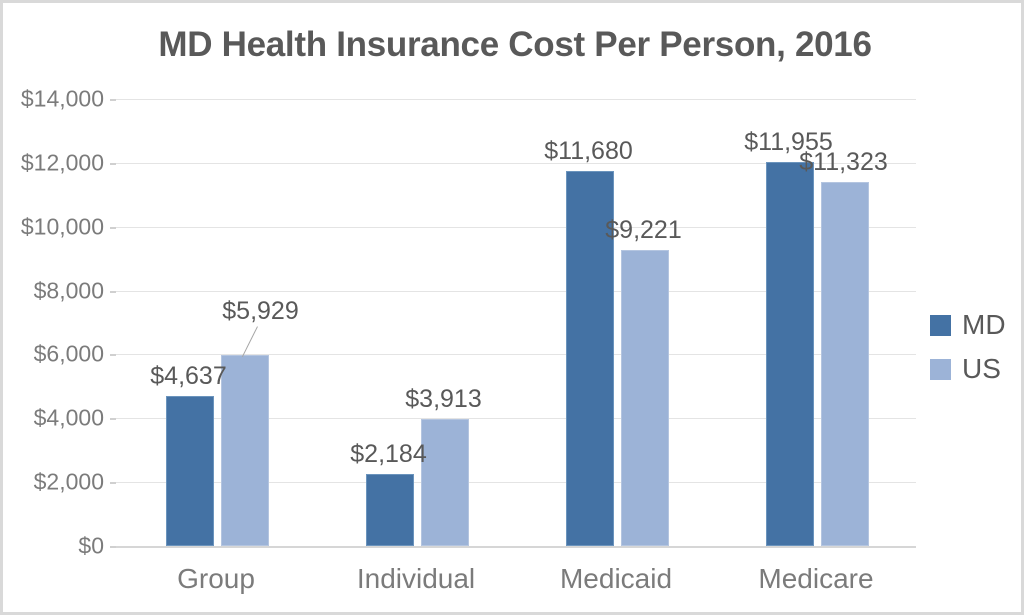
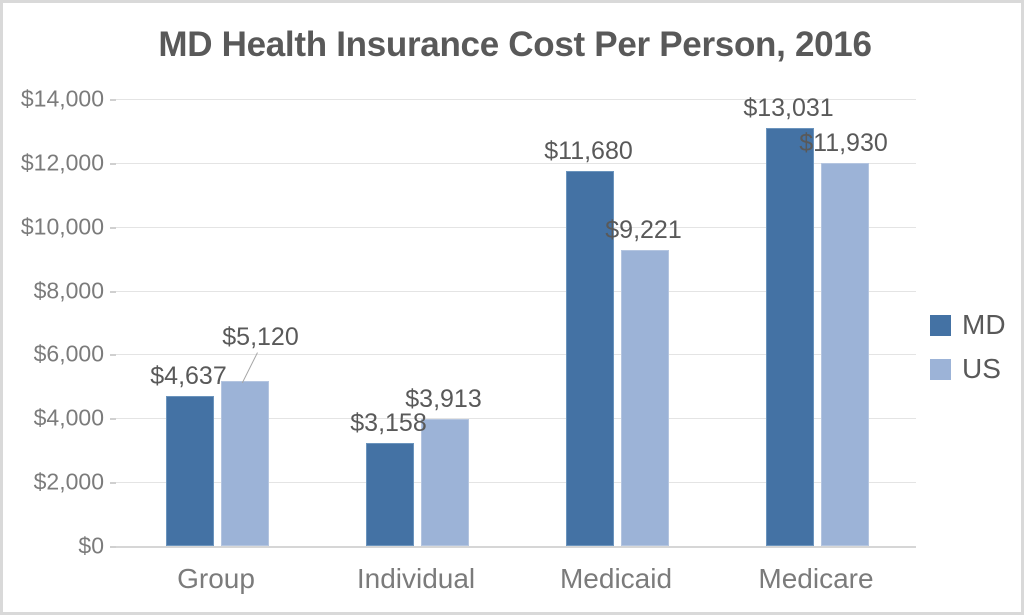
US/Group: $5,929 -> $5,120
MD/Individual: $2,184 -> $3,158
MD/Medicare: $11,955 -> $13,031
US/Medicare: $11,323 -> $11,930
